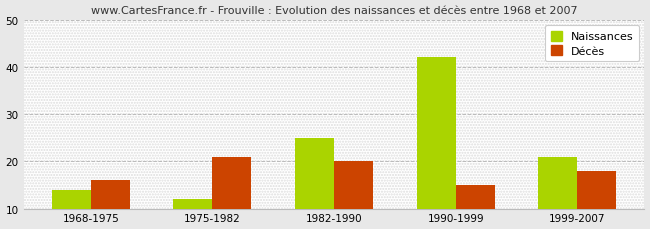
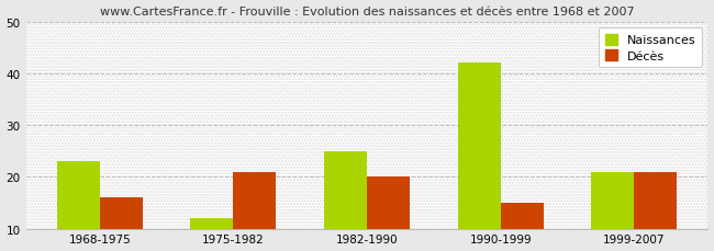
Naissances/1968-1975: 14 -> 23
Décès/1999-2007: 18 -> 21
